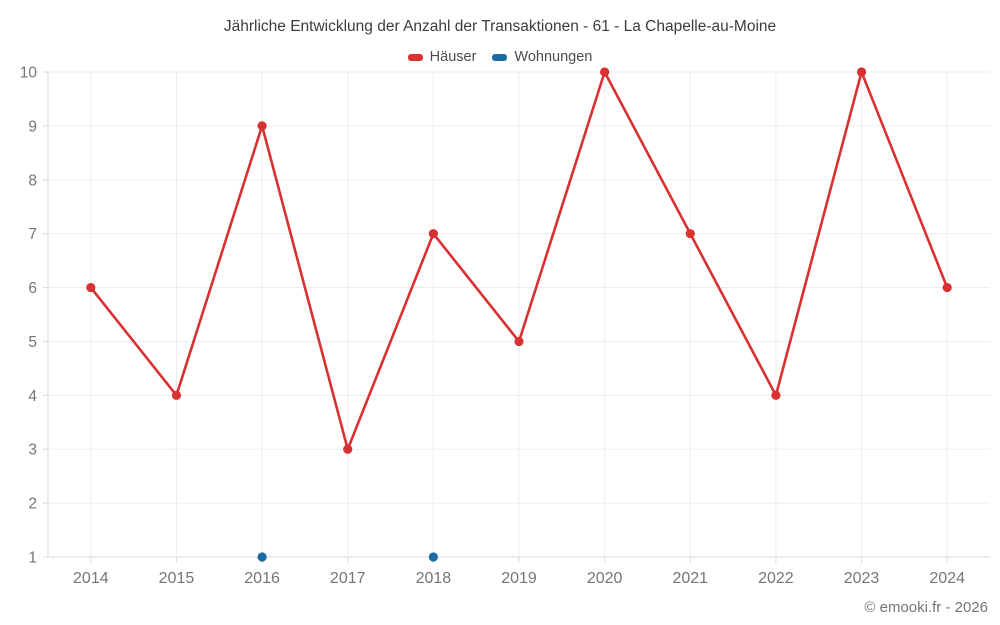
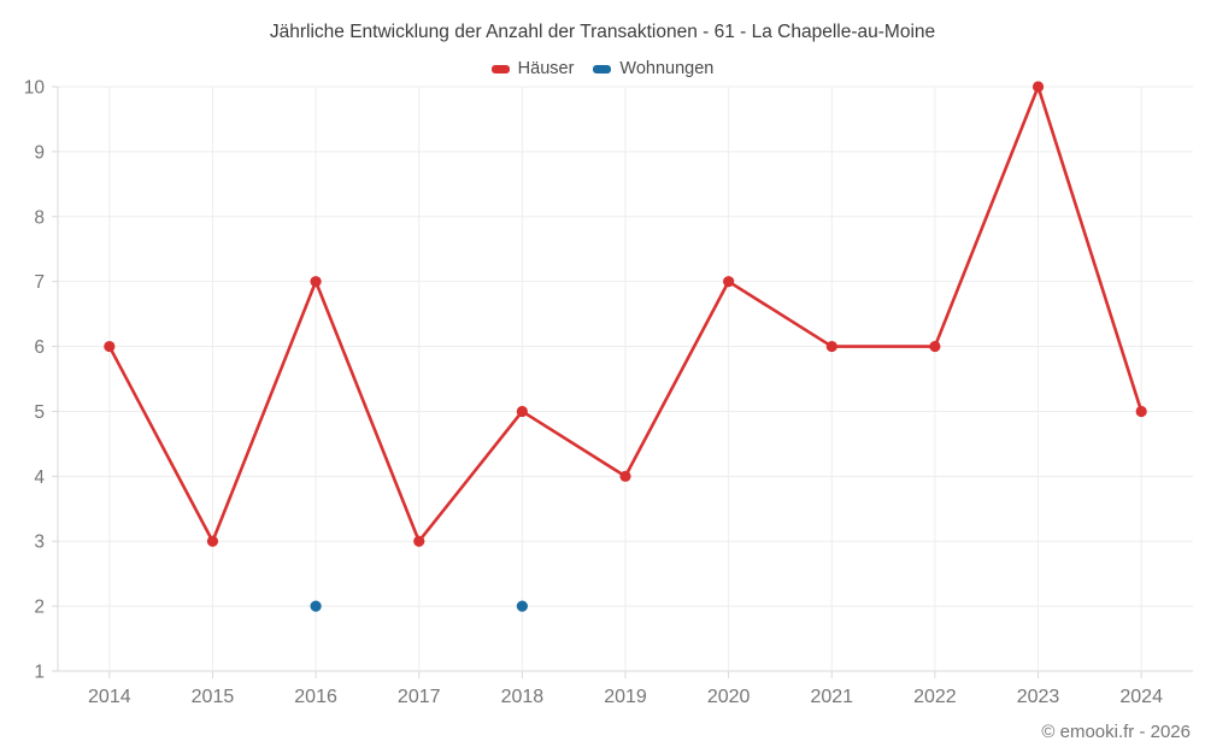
Häuser/2015: 4 -> 3
Häuser/2016: 9 -> 7
Wohnungen/2016: 1 -> 2
Häuser/2018: 7 -> 5
Wohnungen/2018: 1 -> 2
Häuser/2019: 5 -> 4
Häuser/2020: 10 -> 7
Häuser/2021: 7 -> 6
Häuser/2022: 4 -> 6
Häuser/2024: 6 -> 5
